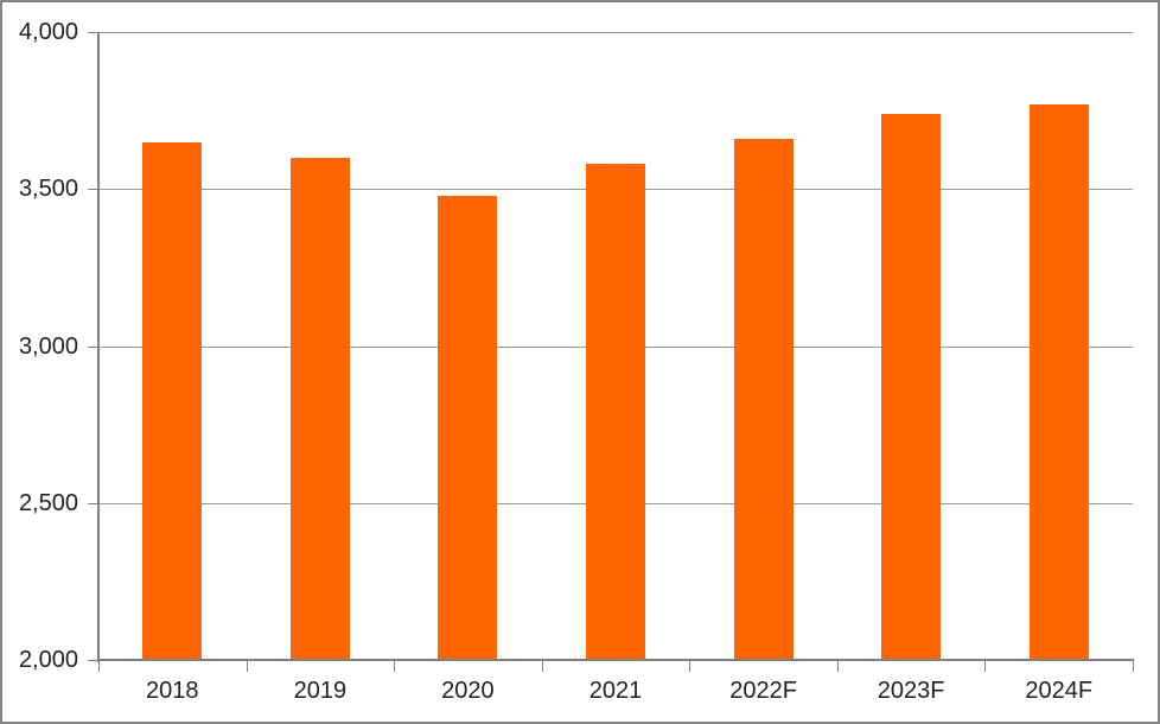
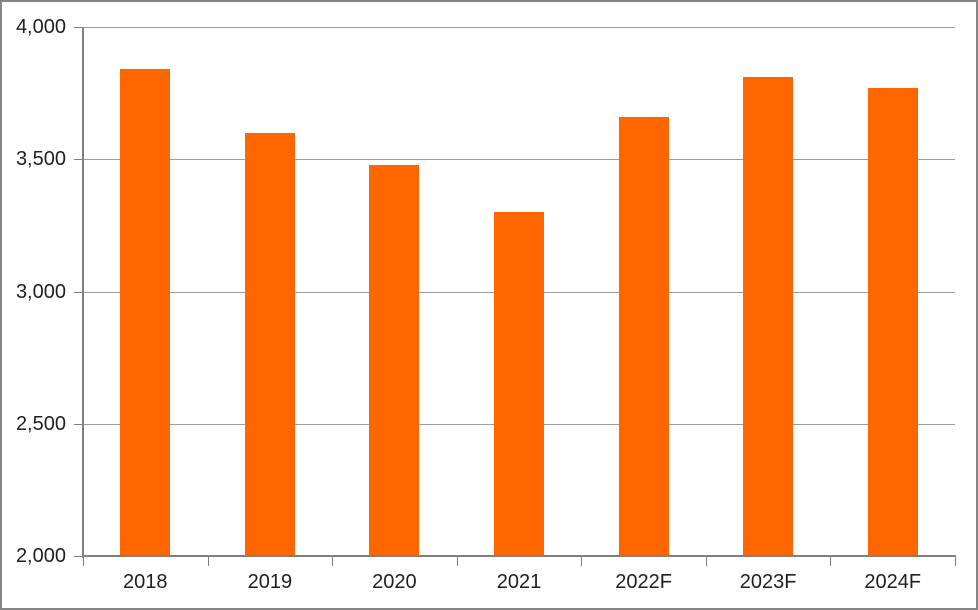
2018: 3650 -> 3840
2021: 3580 -> 3300
2023F: 3740 -> 3810
